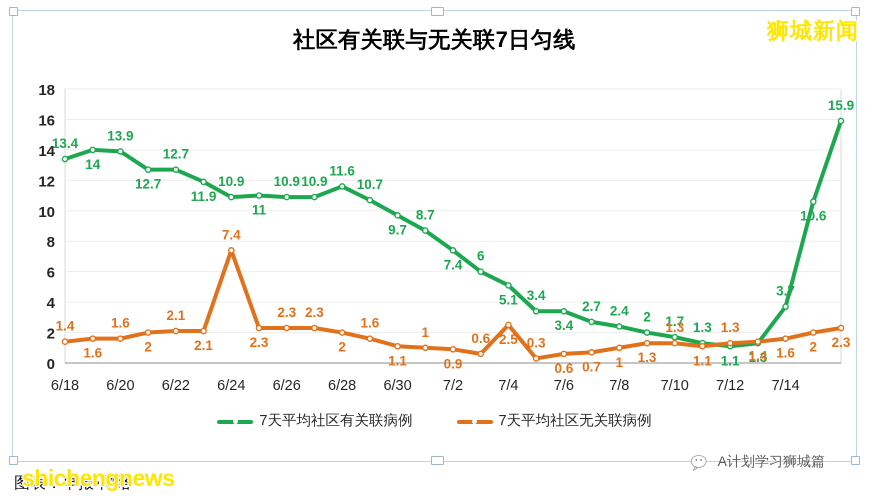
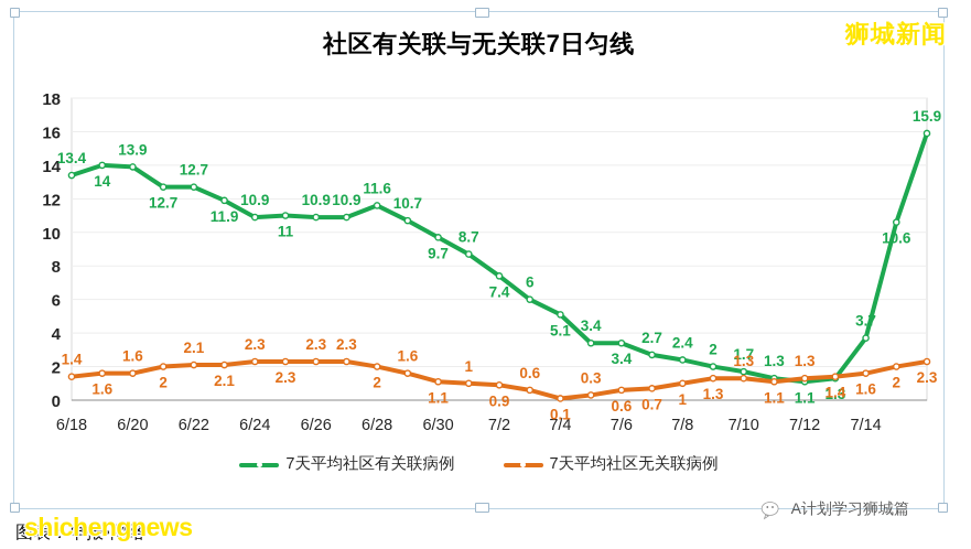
7天平均社区无关联病例/6/24: 7.4 -> 2.3
7天平均社区无关联病例/7/4: 2.5 -> 0.1
